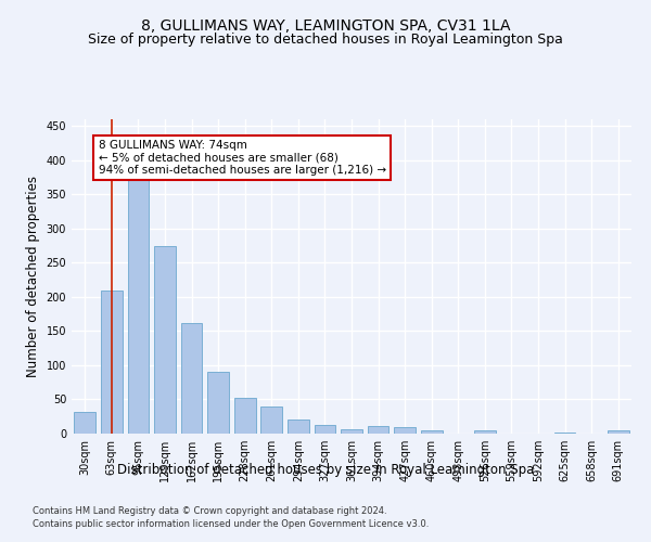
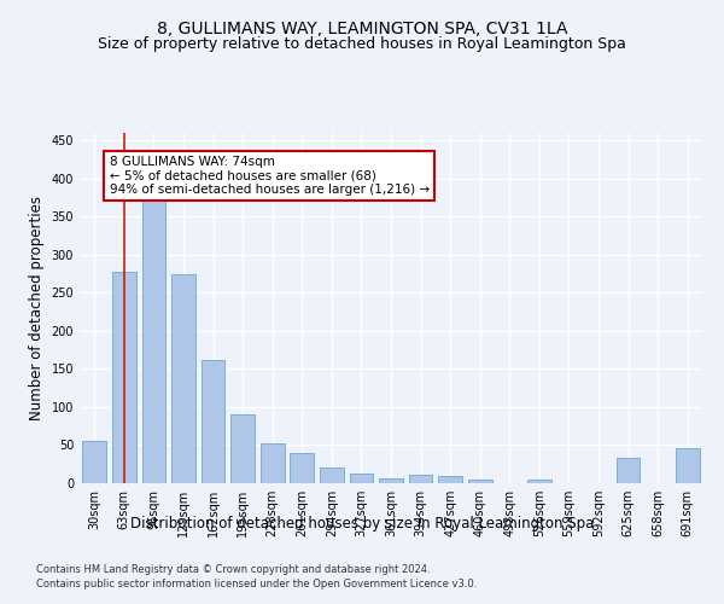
30sqm: 31 -> 56
63sqm: 210 -> 278
625sqm: 2 -> 34
691sqm: 4 -> 46
